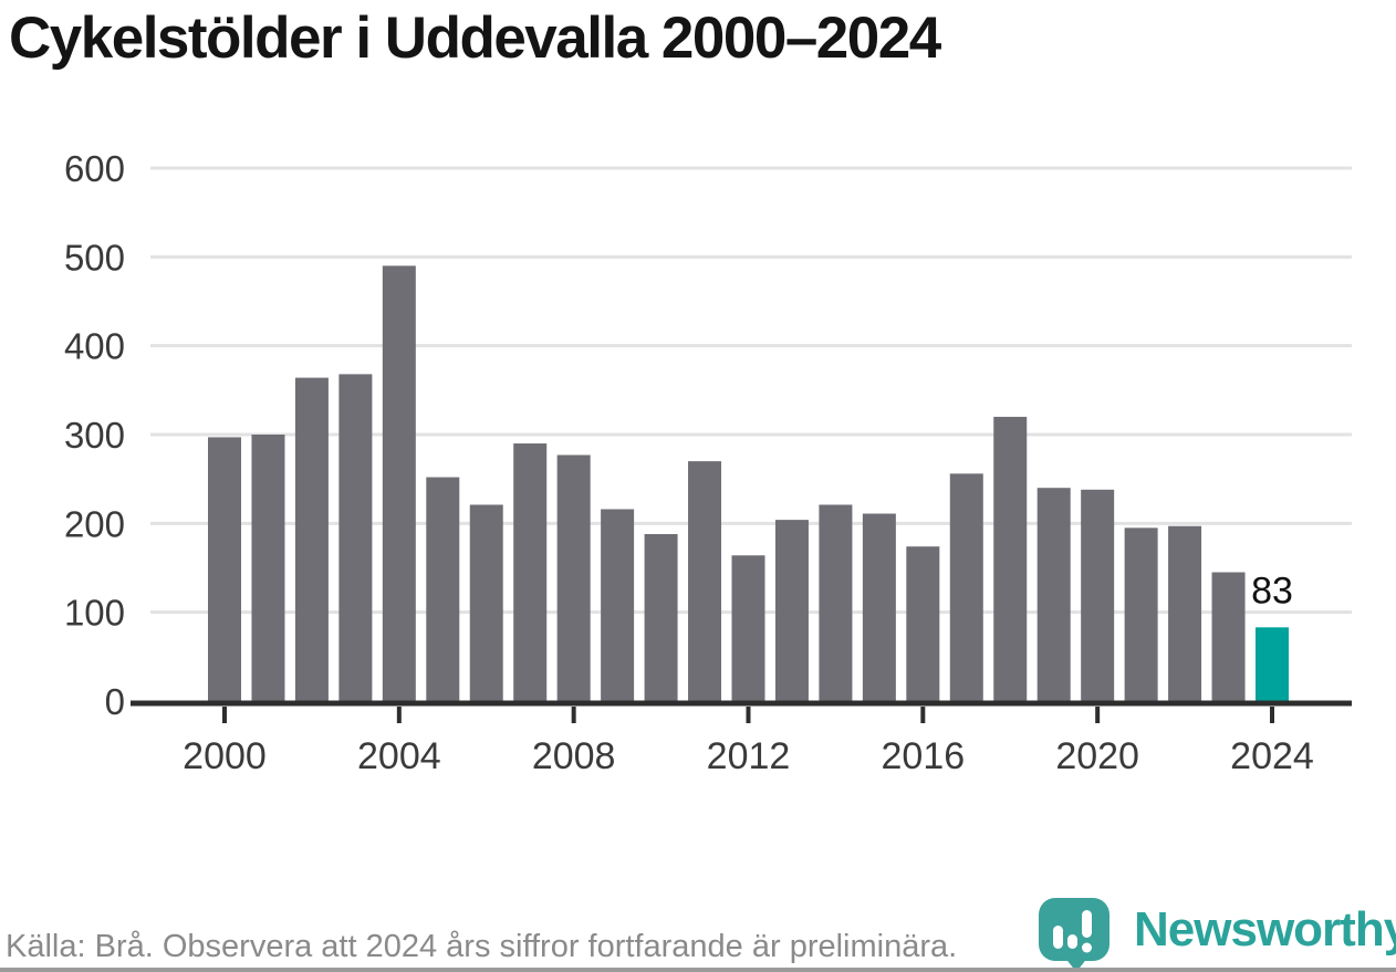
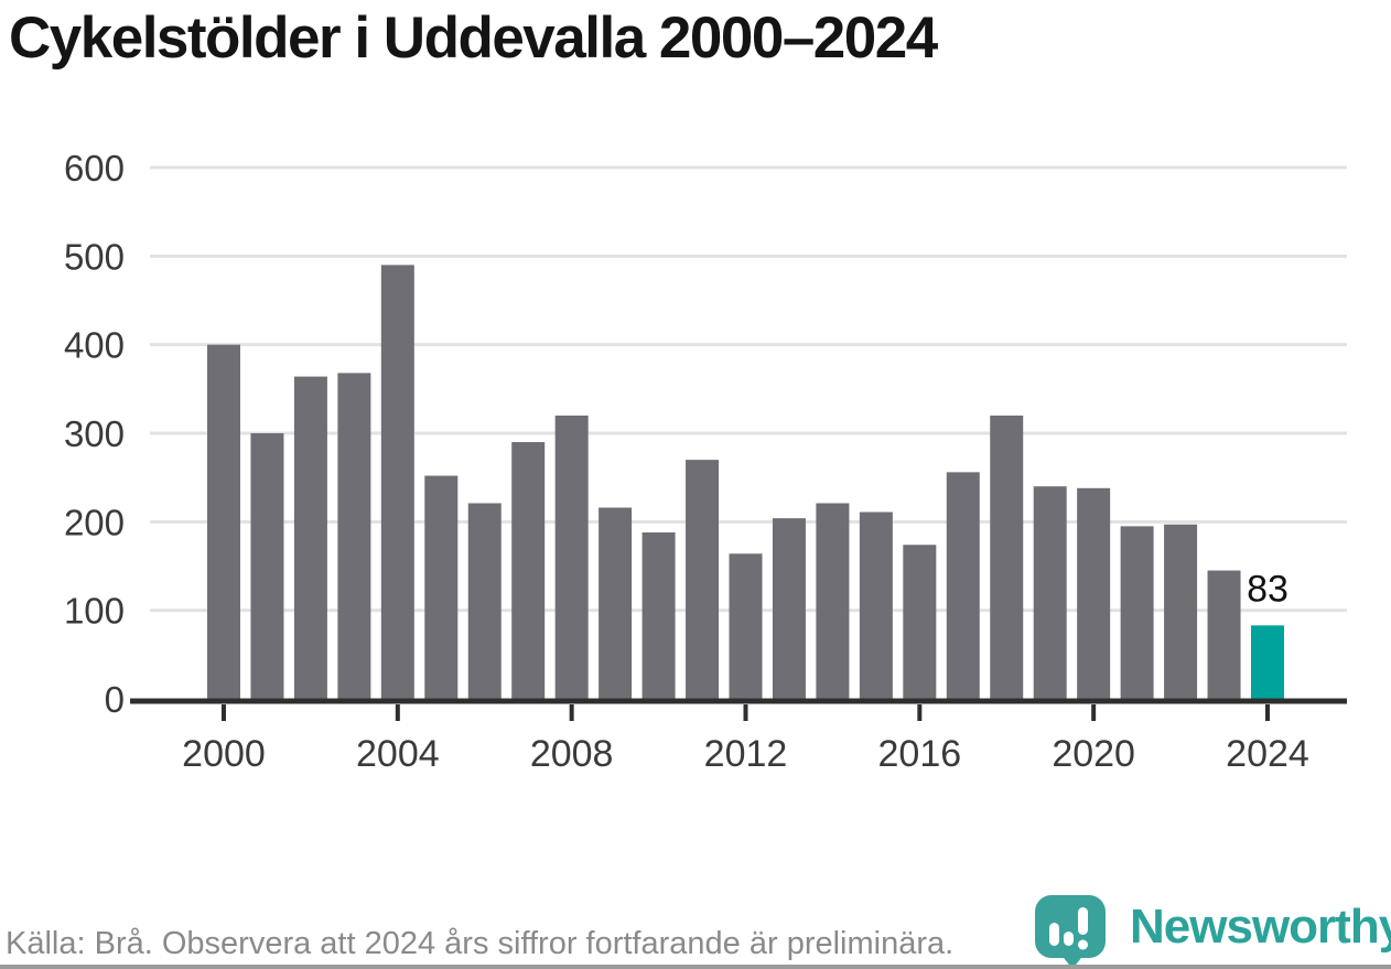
2000: 300 -> 400
2008: 280 -> 320
